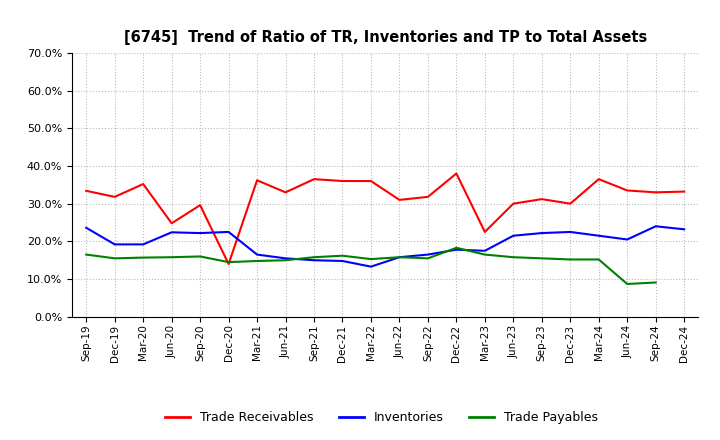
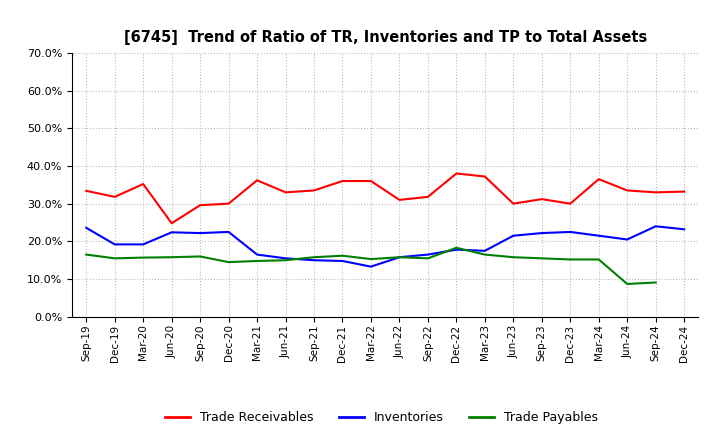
Trade Receivables/Dec-20: 14.0% -> 30.0%
Trade Receivables/Sep-21: 36.5% -> 33.5%
Trade Receivables/Mar-23: 22.5% -> 37.2%
